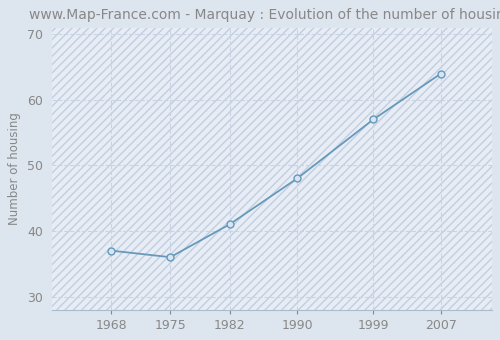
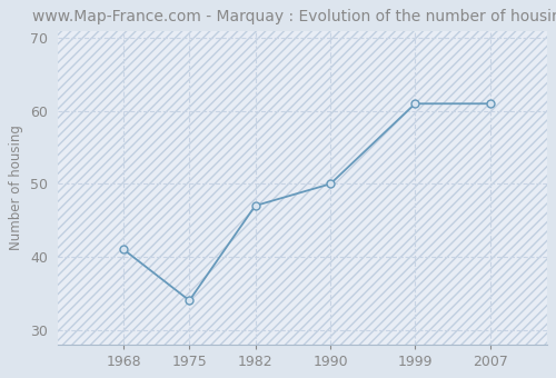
1968: 37 -> 41
1975: 36 -> 34
1982: 41 -> 47
1990: 48 -> 50
1999: 57 -> 61
2007: 64 -> 61
